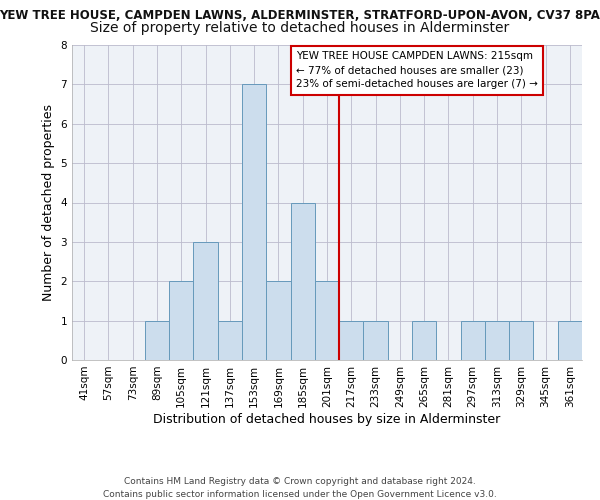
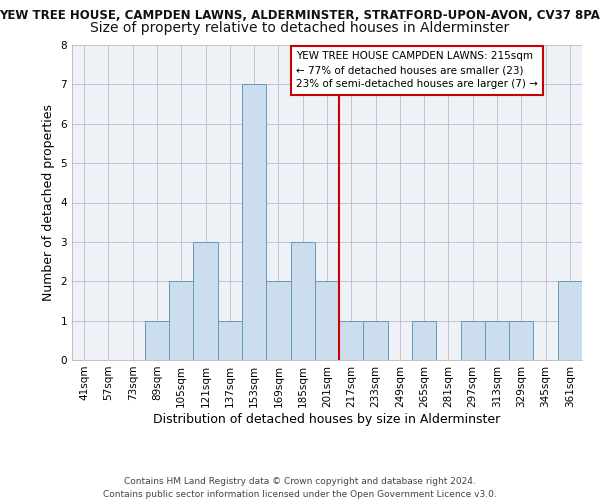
185sqm: 4 -> 3
361sqm: 1 -> 2
